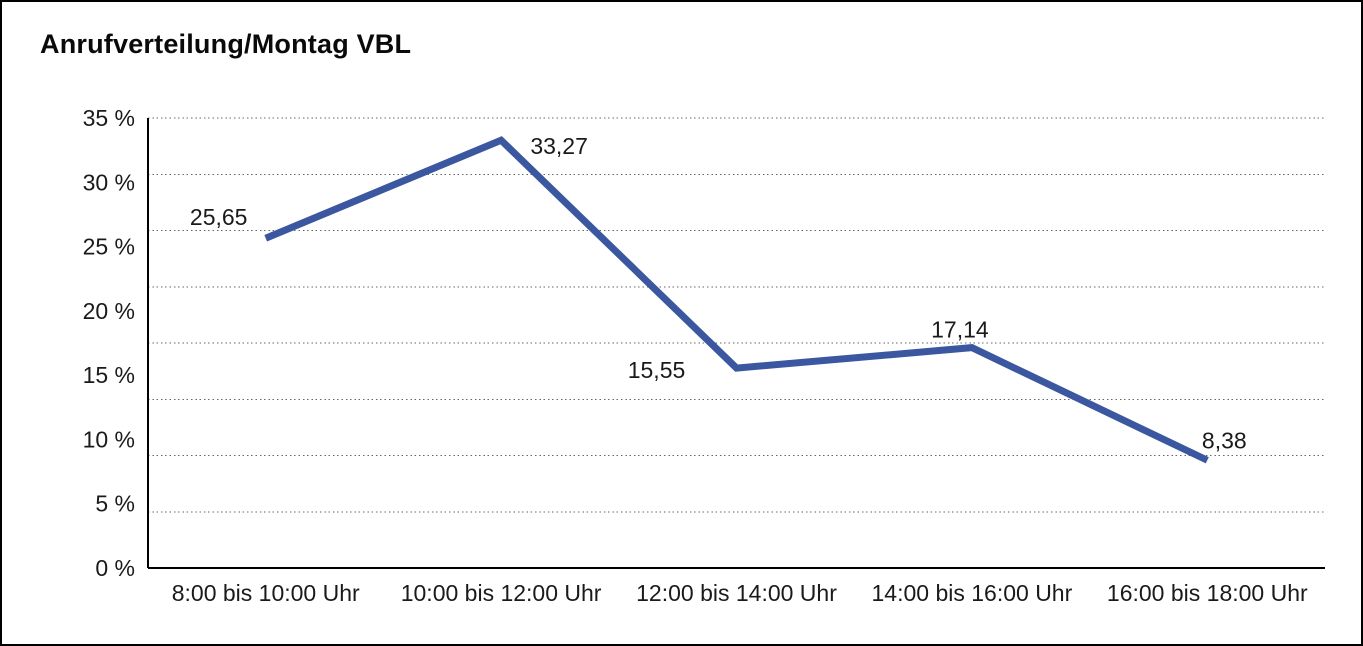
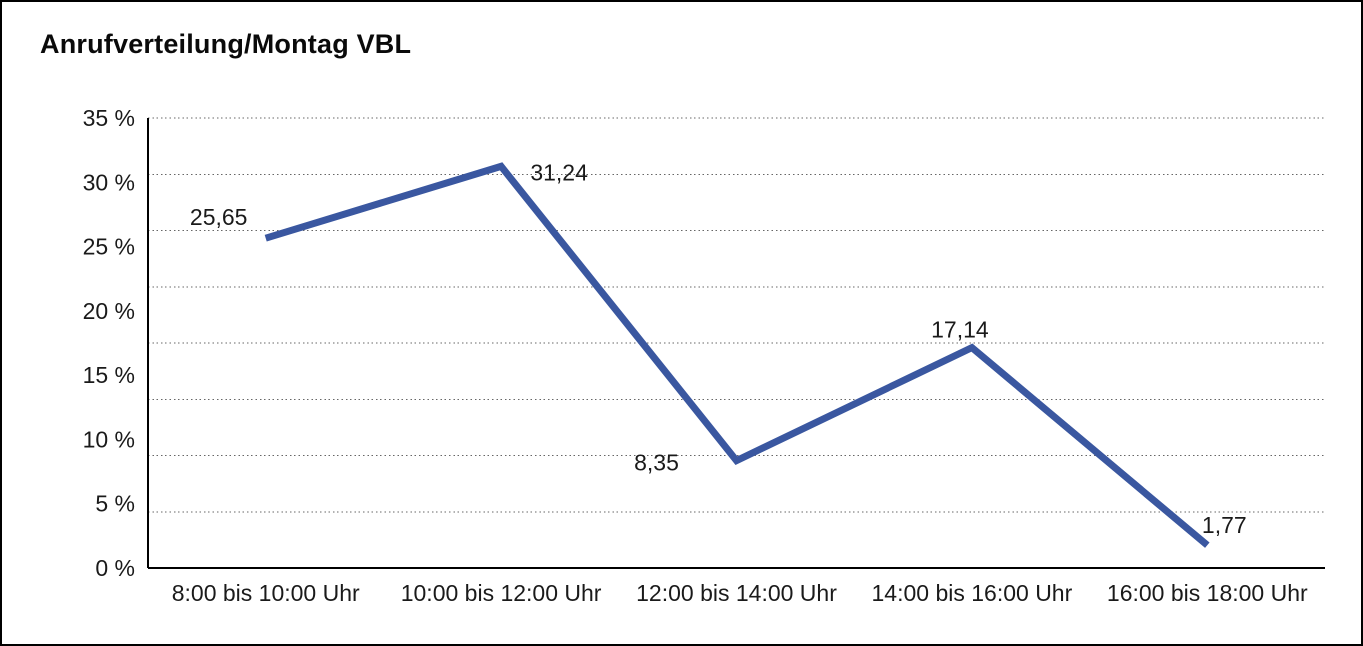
10:00 bis 12:00 Uhr: 33,27 -> 31,24
12:00 bis 14:00 Uhr: 15,55 -> 8,35
16:00 bis 18:00 Uhr: 8,38 -> 1,77
